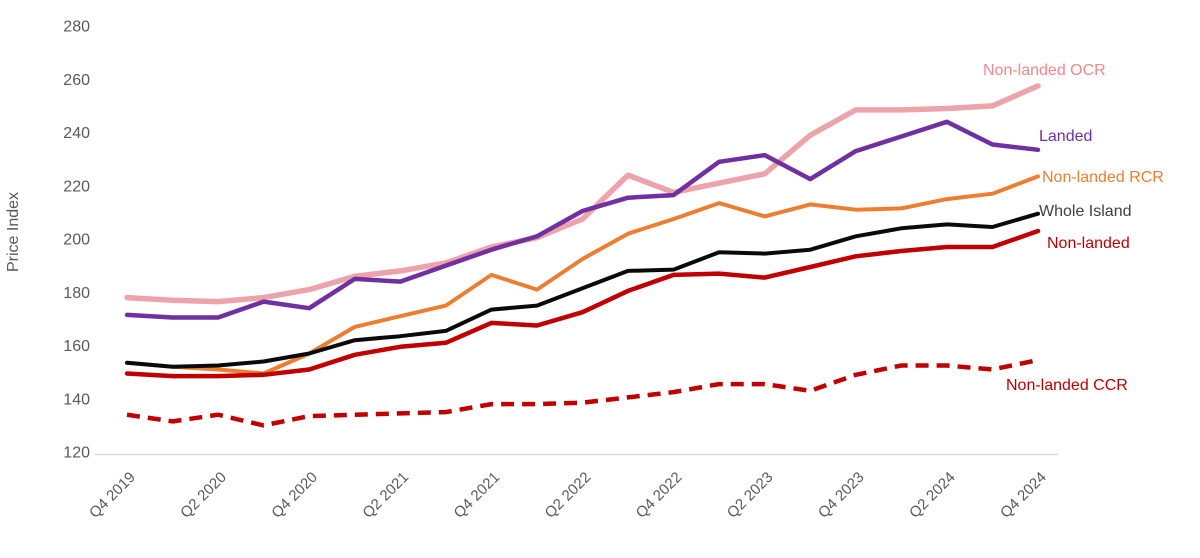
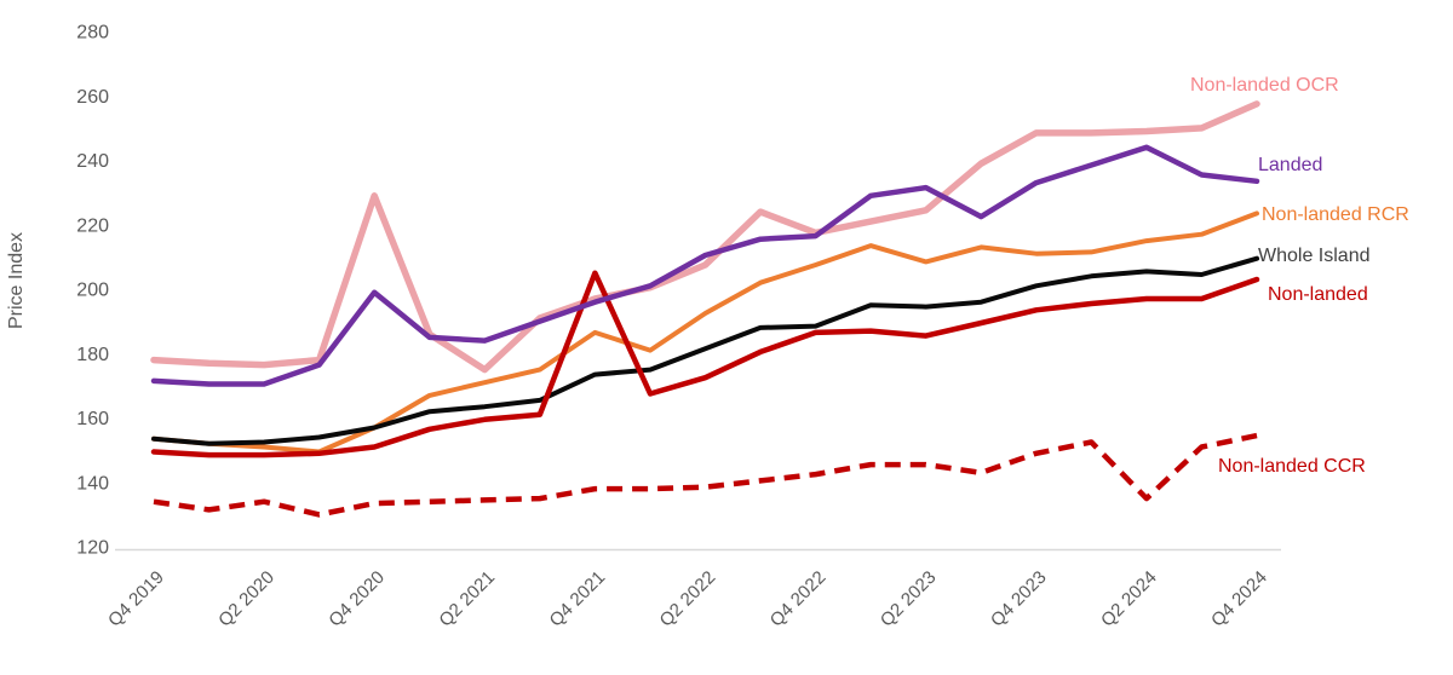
Non-landed OCR/Q4 2020: 181 -> 229
Landed/Q4 2020: 174 -> 199
Non-landed OCR/Q2 2021: 188 -> 175
Non-landed/Q4 2021: 168 -> 205
Non-landed CCR/Q2 2024: 152 -> 135
